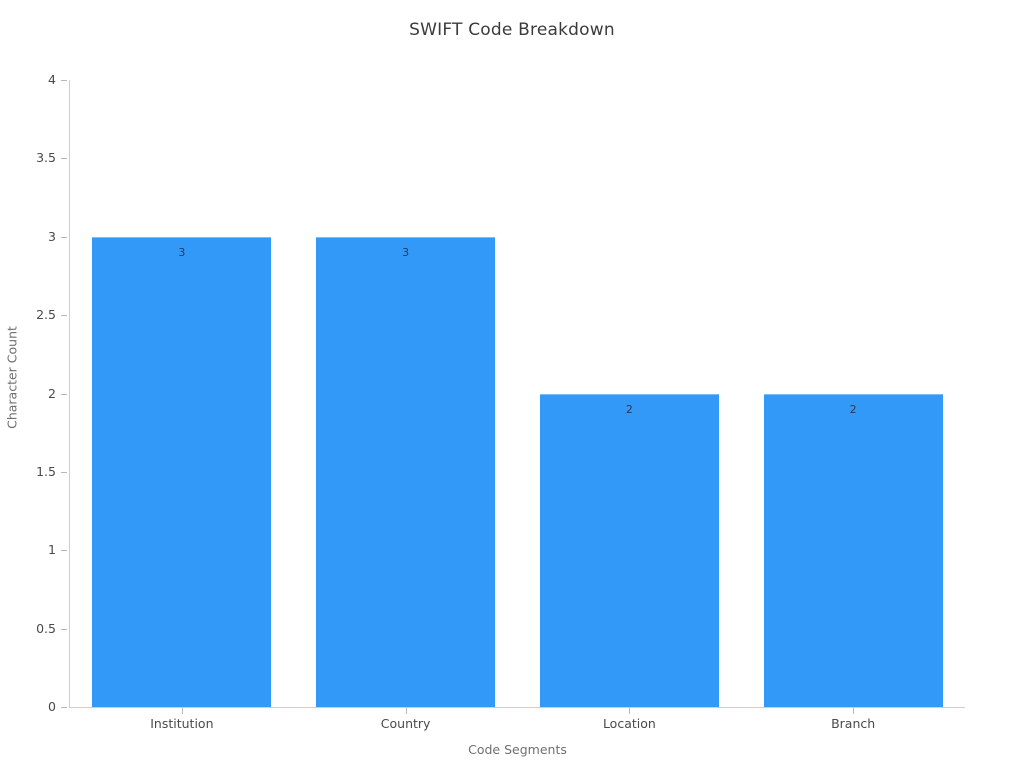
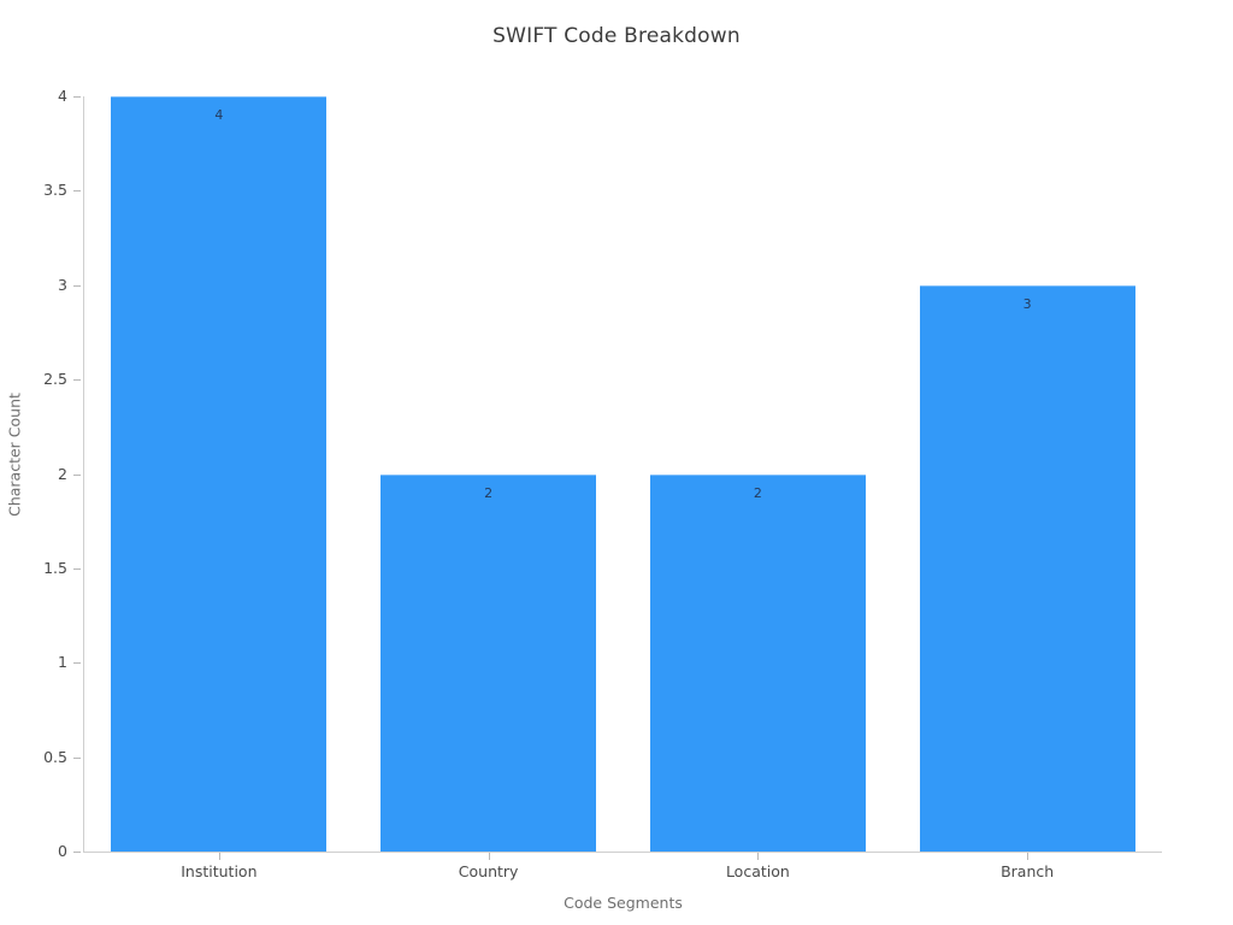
Institution: 3 -> 4
Country: 3 -> 2
Branch: 2 -> 3
